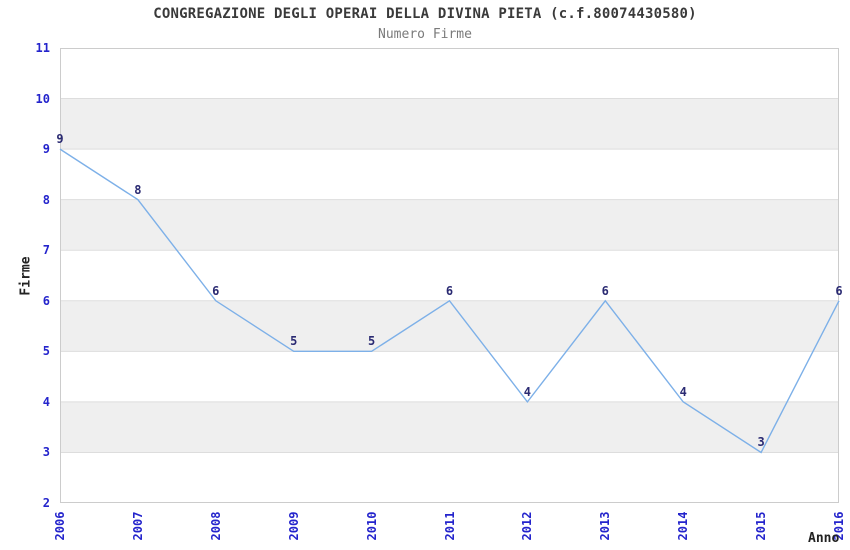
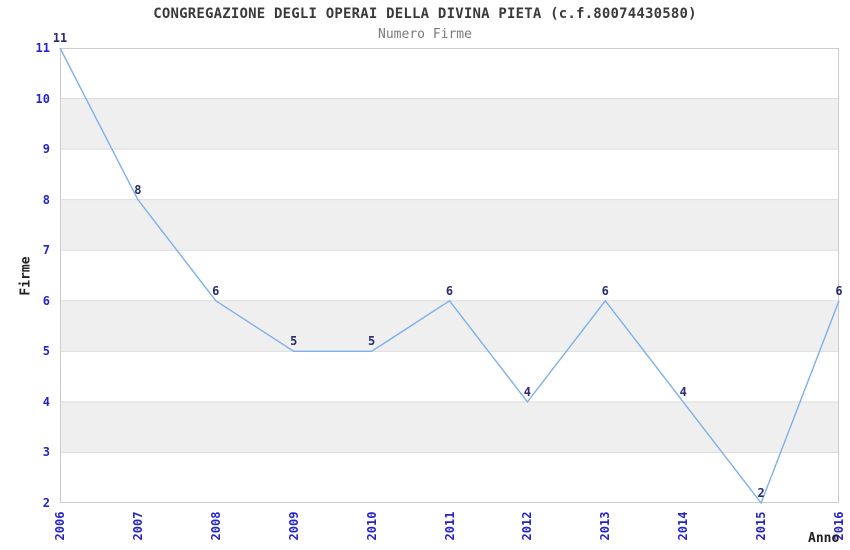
2006: 9 -> 11
2015: 3 -> 2
